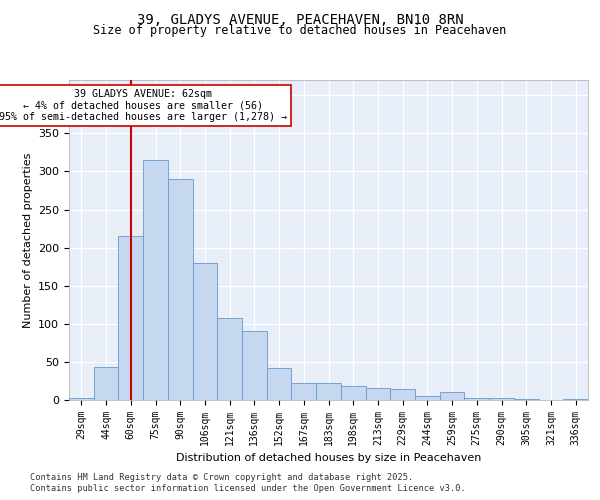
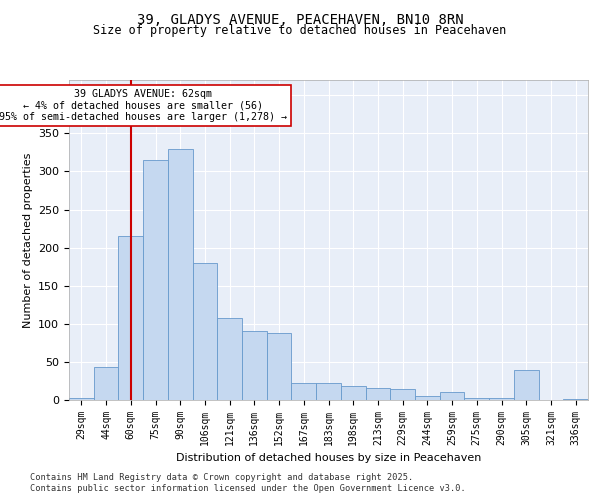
90sqm: 290 -> 330
152sqm: 42 -> 88
305sqm: 1 -> 40
